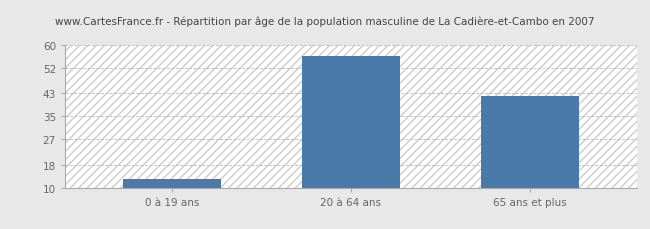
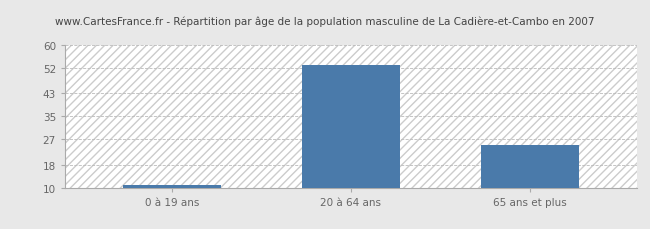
0 à 19 ans: 13 -> 11
20 à 64 ans: 56 -> 53
65 ans et plus: 42 -> 25
